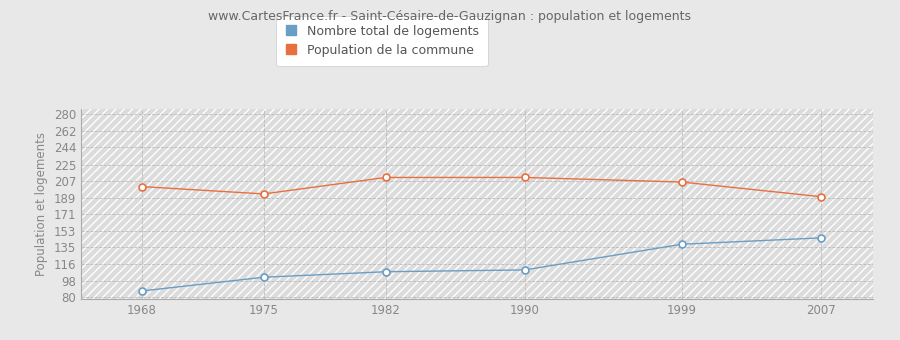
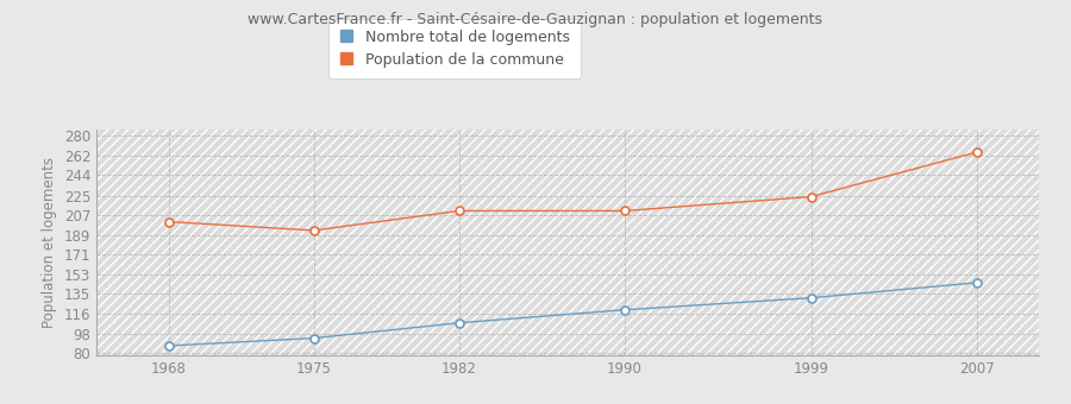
Nombre total de logements/1975: 102 -> 94
Nombre total de logements/1990: 110 -> 120
Nombre total de logements/1999: 138 -> 131
Population de la commune/1999: 206 -> 224
Population de la commune/2007: 190 -> 265
